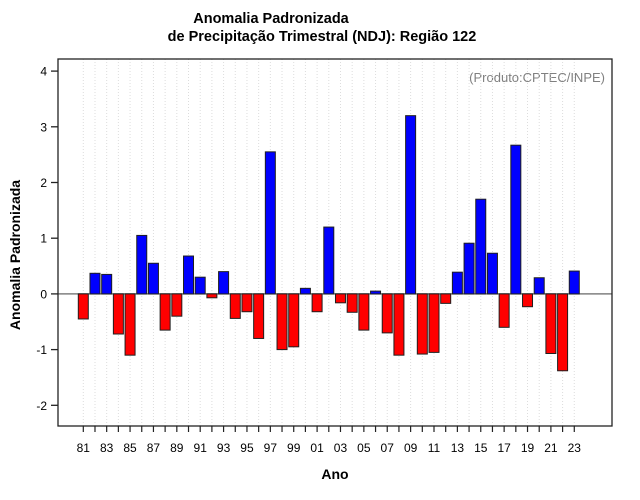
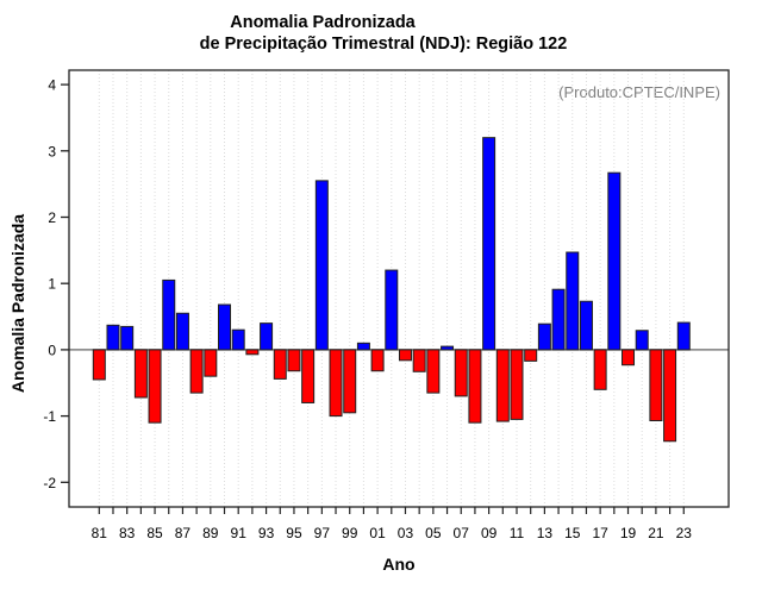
15: 1.7 -> 1.5
